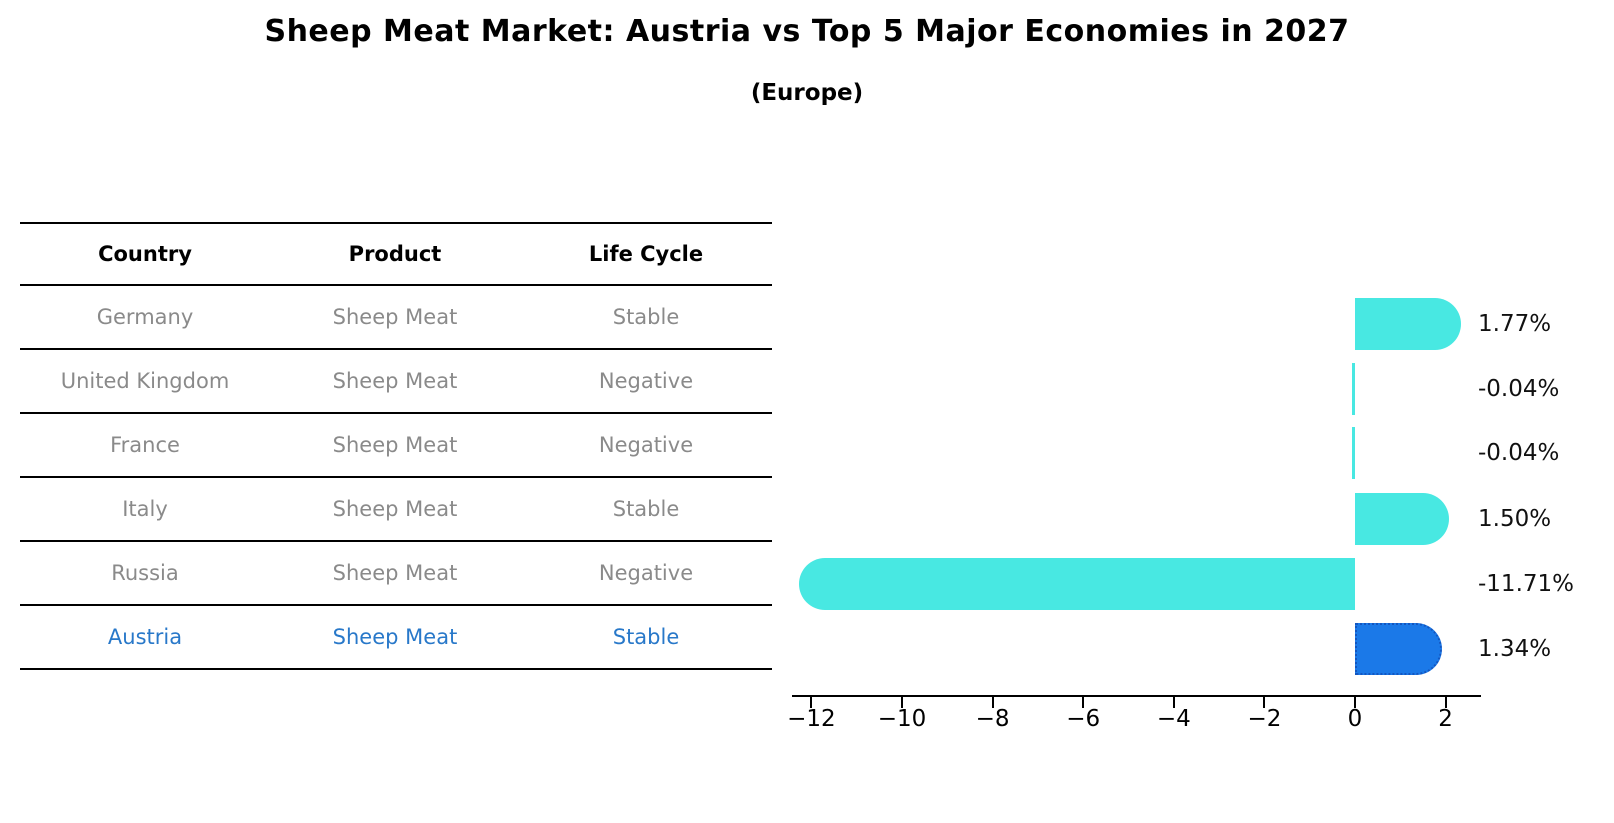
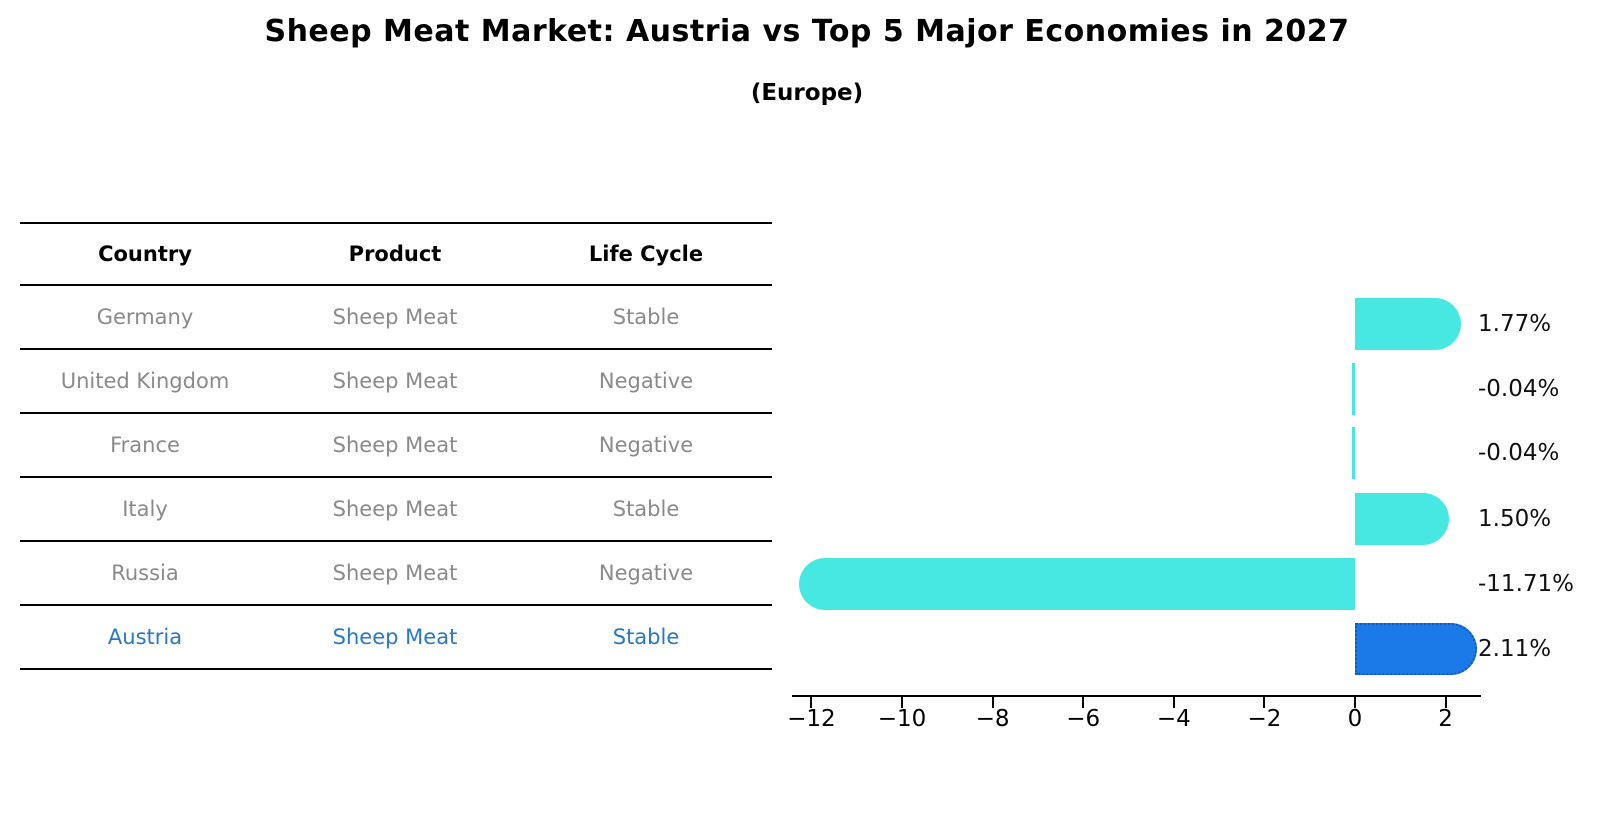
Austria: 1.34% -> 2.11%
